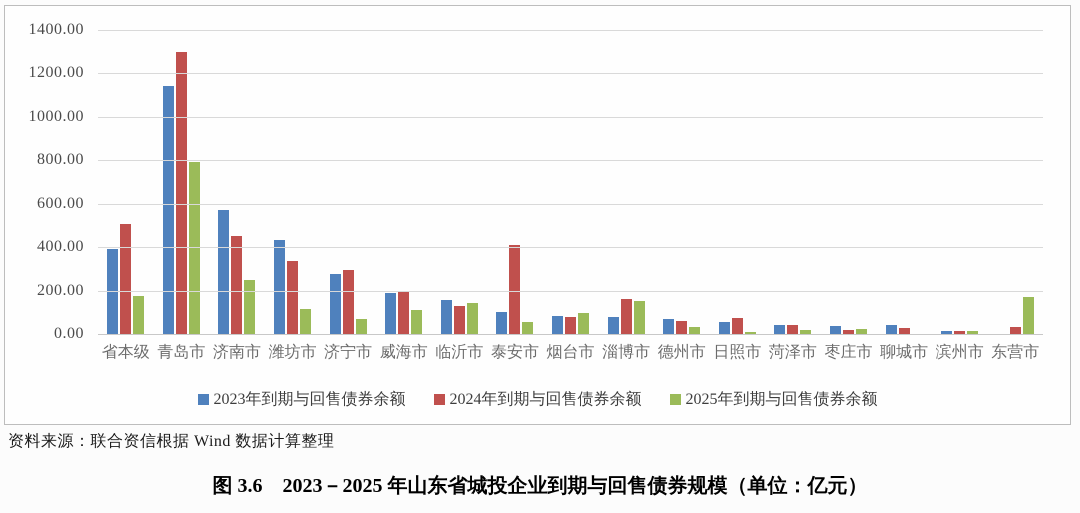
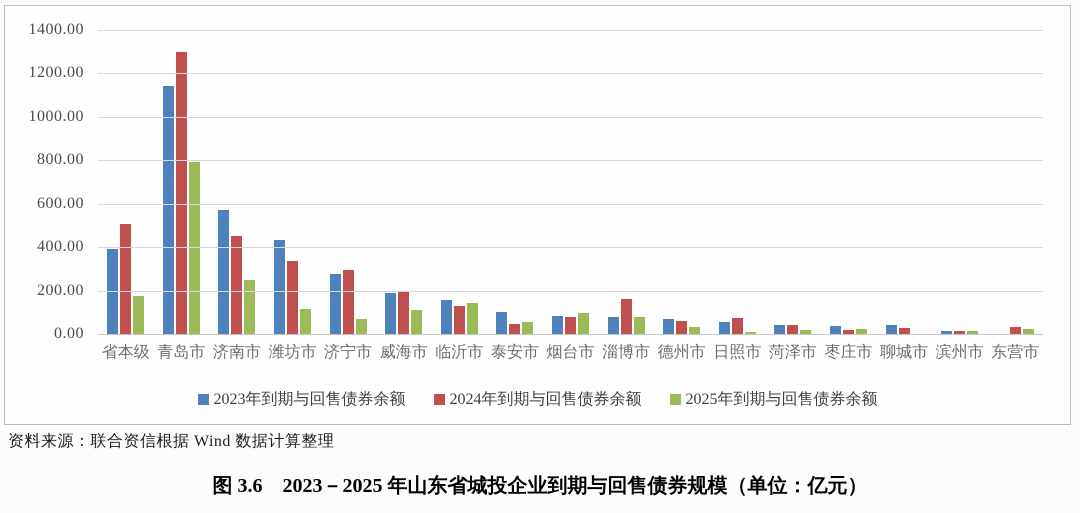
2024年到期与回售债券余额/泰安市: 410 -> 50
2025年到期与回售债券余额/淄博市: 150 -> 80
2025年到期与回售债券余额/东营市: 170 -> 20
